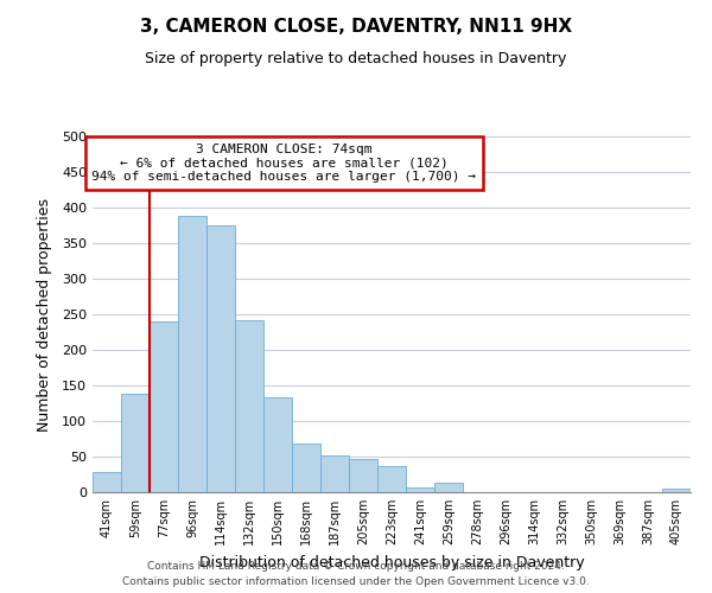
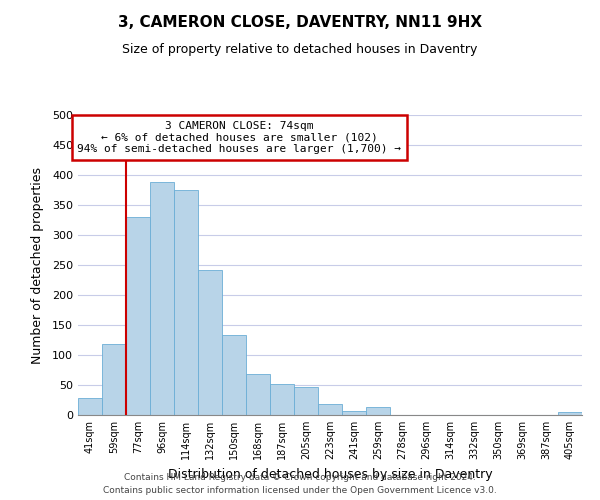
59sqm: 138 -> 118
77sqm: 240 -> 330
223sqm: 36 -> 19
